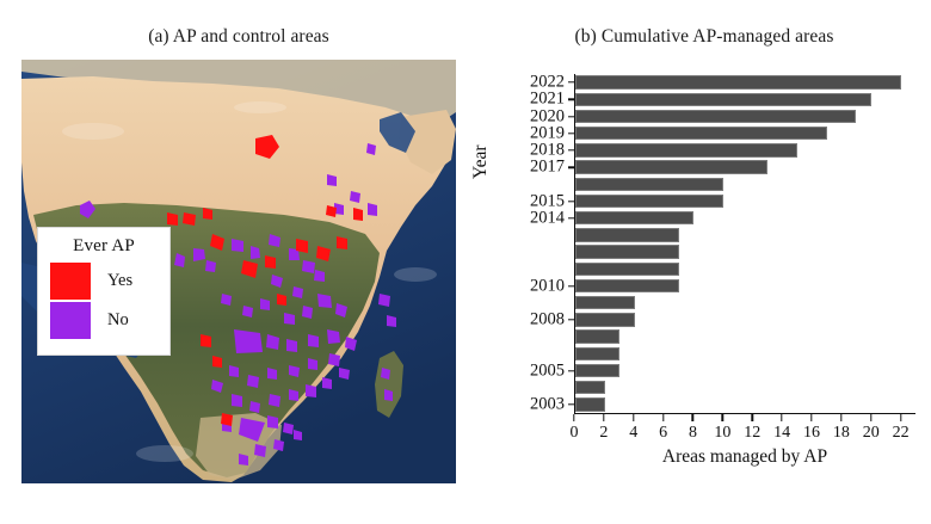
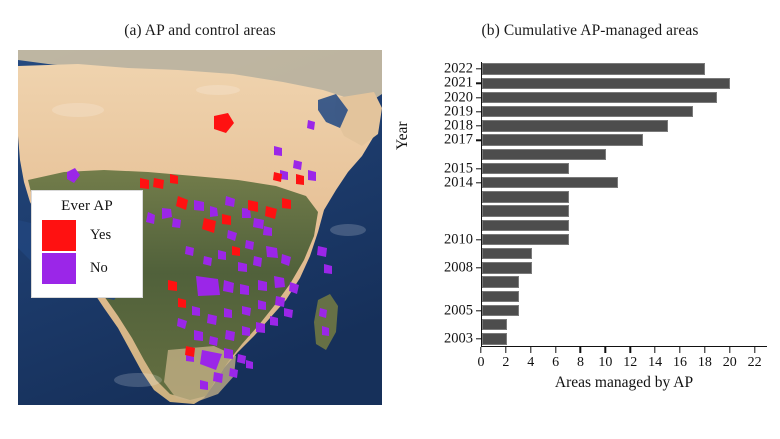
2022: 22 -> 18
2015: 10 -> 7
2014: 8 -> 11
